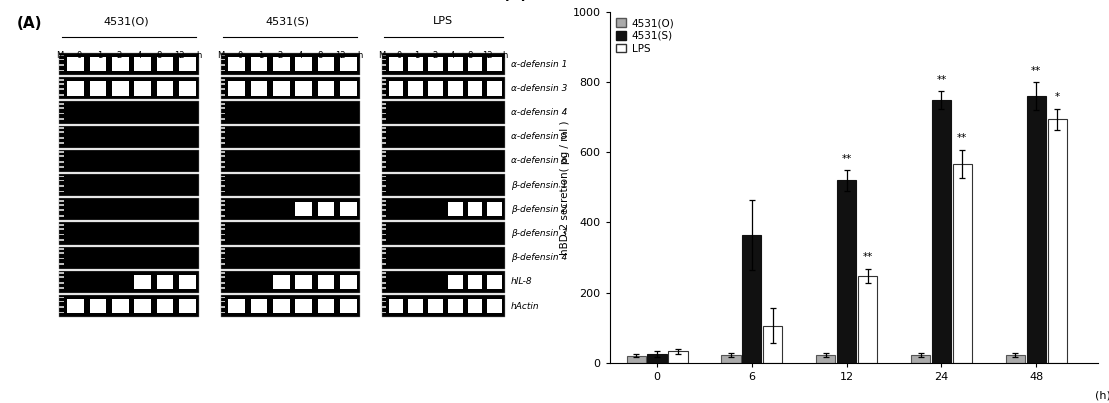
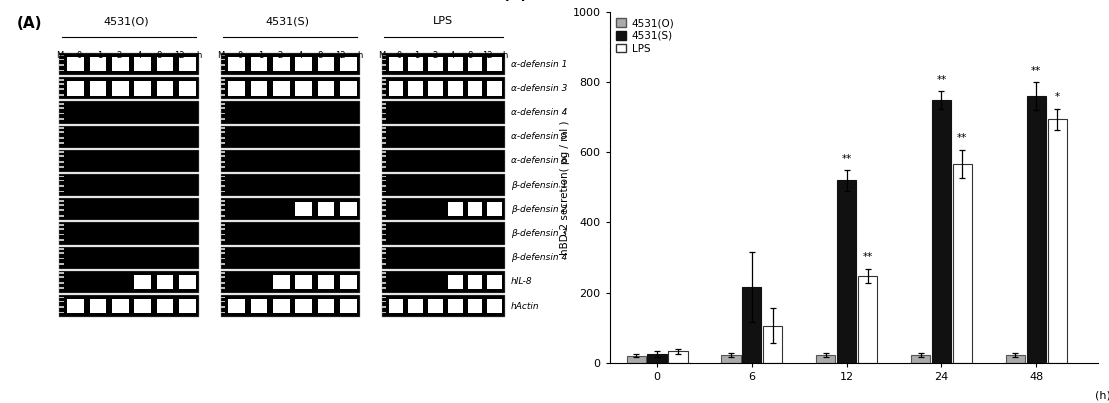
4531(S)/6: 365 -> 215
